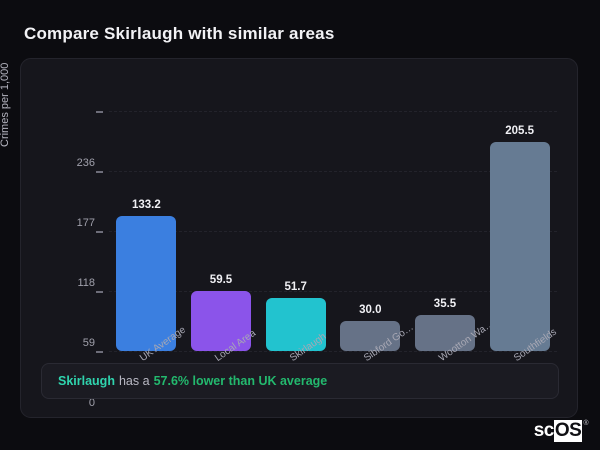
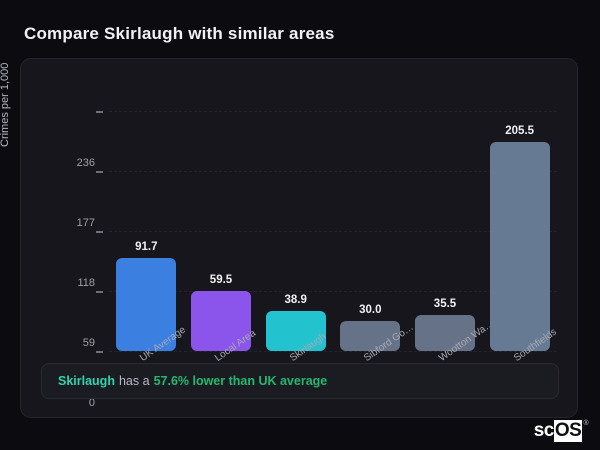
UK Average: 133.2 -> 91.7
Skirlaugh: 51.7 -> 38.9
